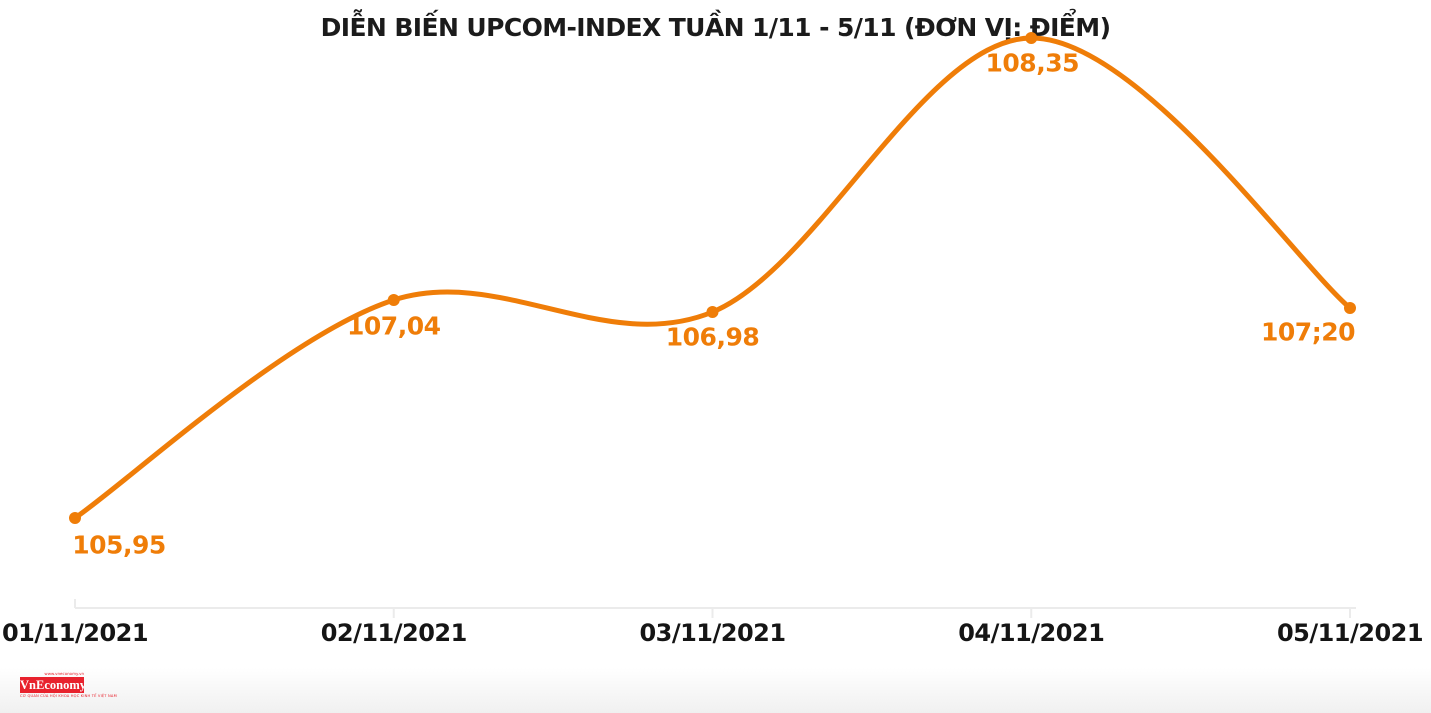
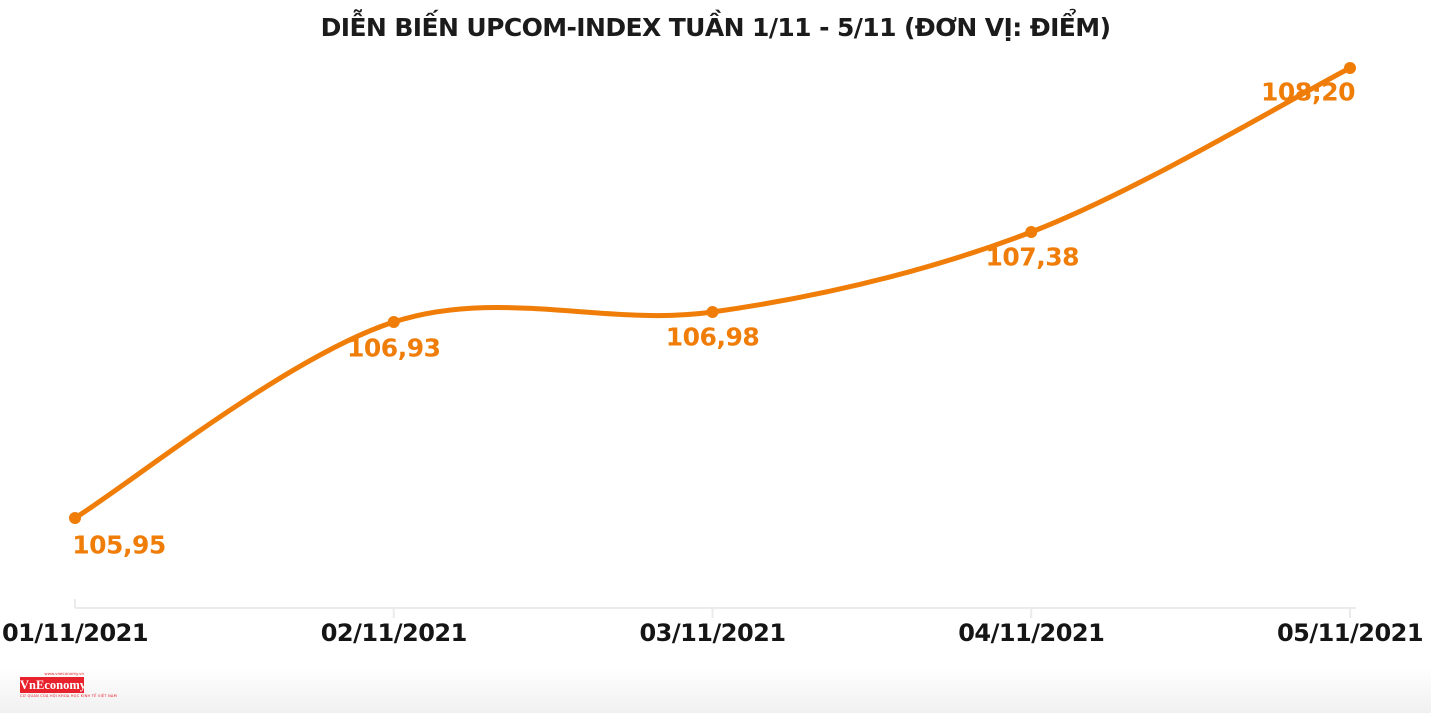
02/11/2021: 107,04 -> 106,93
04/11/2021: 108,35 -> 107,38
05/11/2021: 107 -> 108
